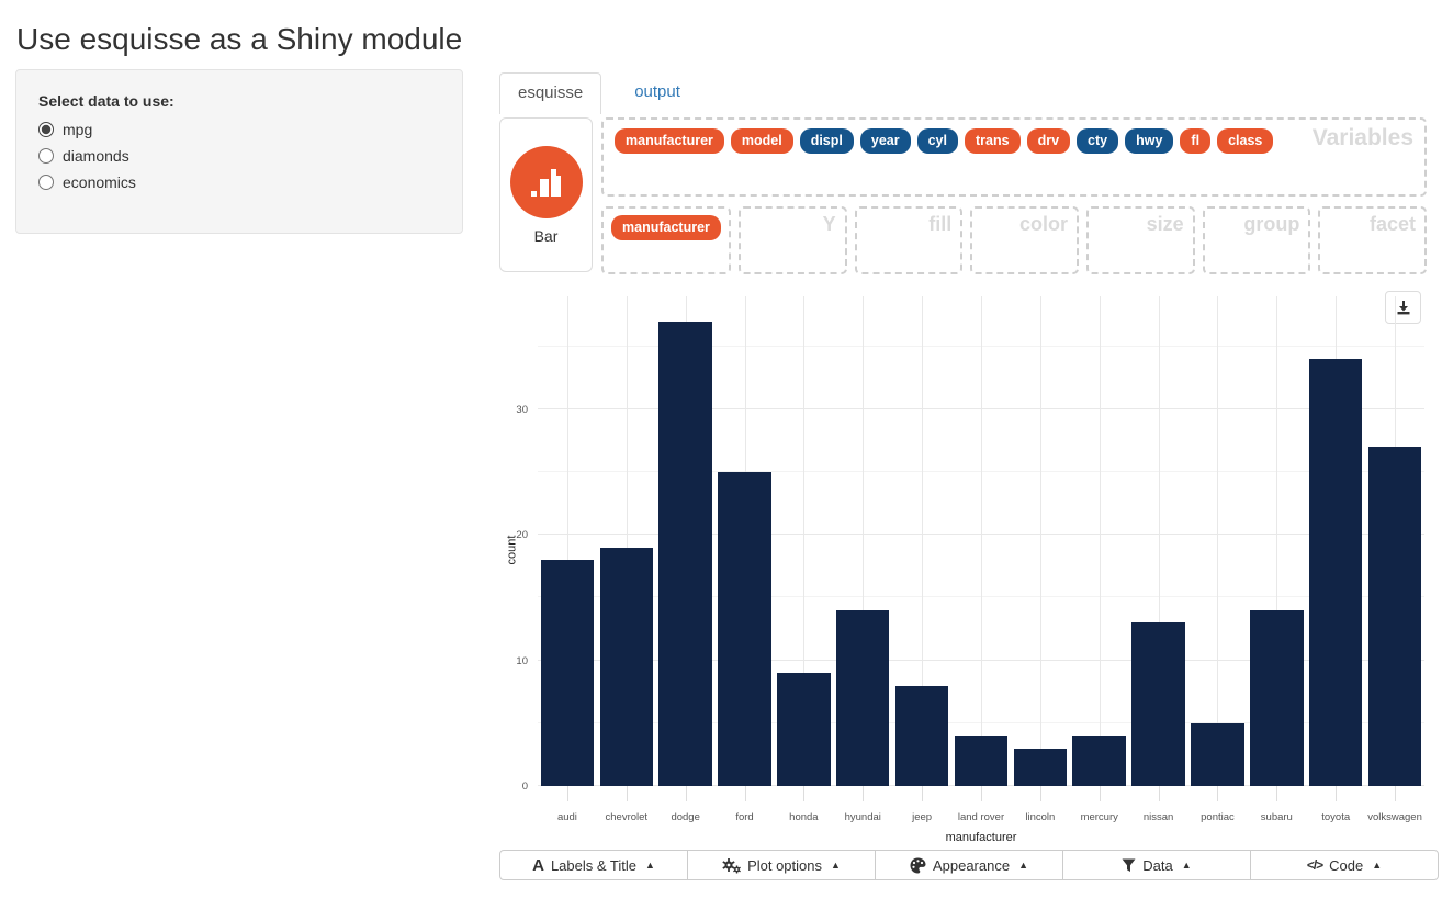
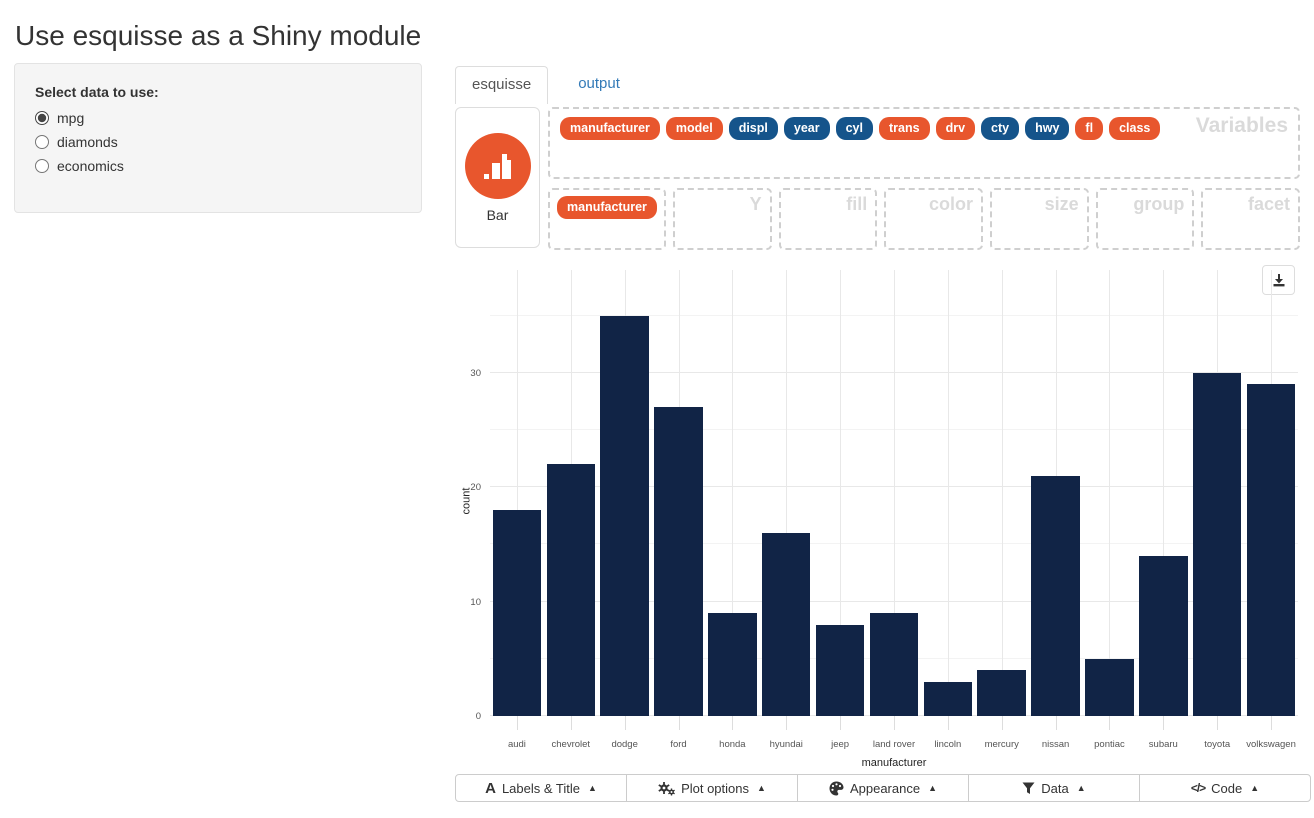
chevrolet: 19 -> 22
dodge: 37 -> 35
ford: 25 -> 27
hyundai: 14 -> 16
land rover: 4 -> 9
nissan: 13 -> 21
toyota: 34 -> 30
volkswagen: 27 -> 29
